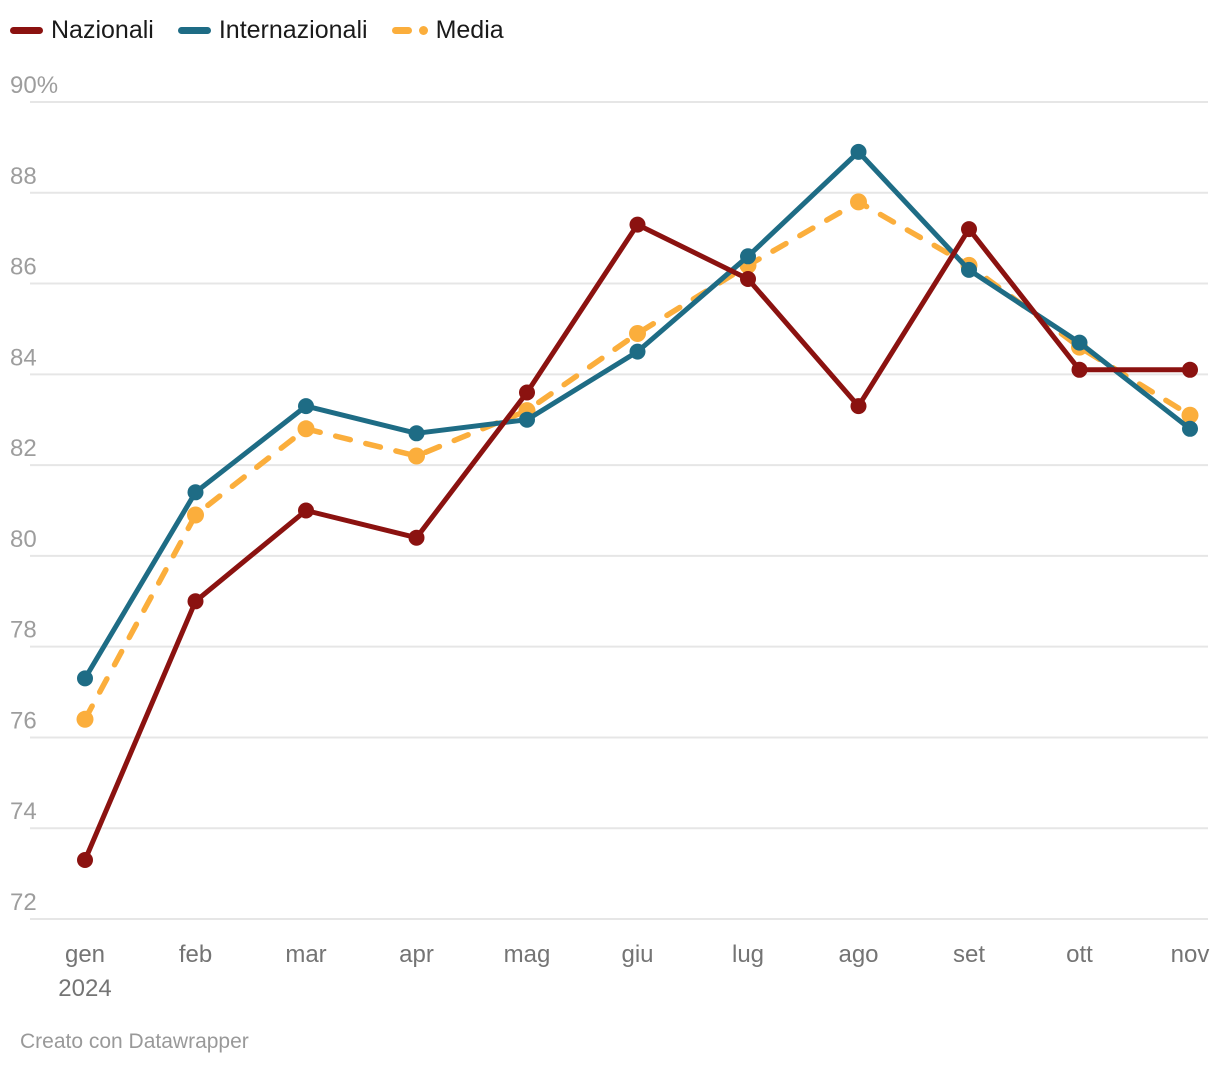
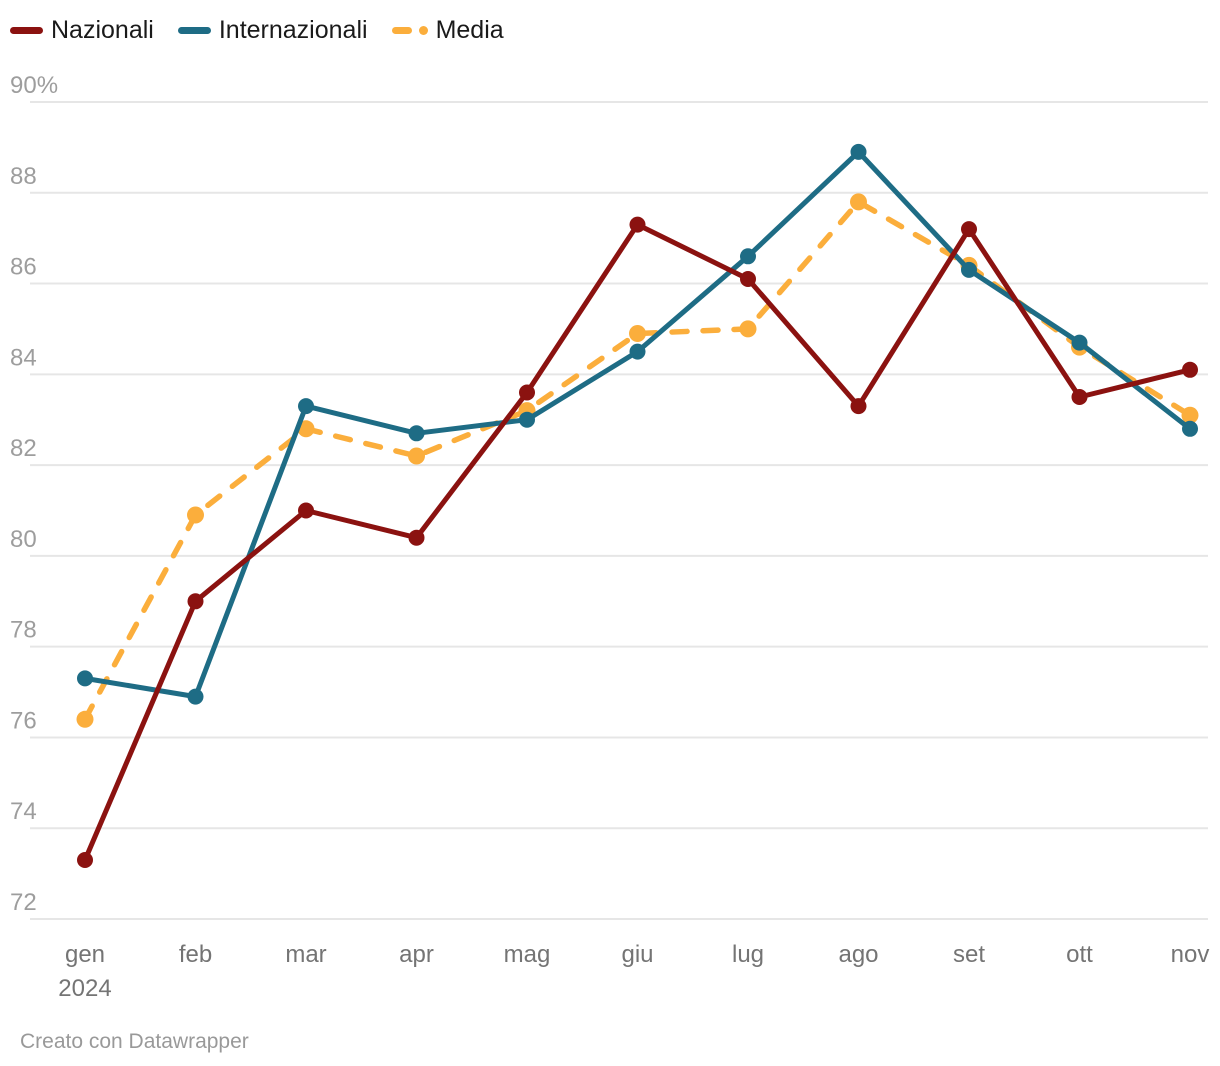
Internazionali/feb: 81.4% -> 76.9%
Media/lug: 86.4% -> 85.0%
Nazionali/ott: 84.1% -> 83.5%
